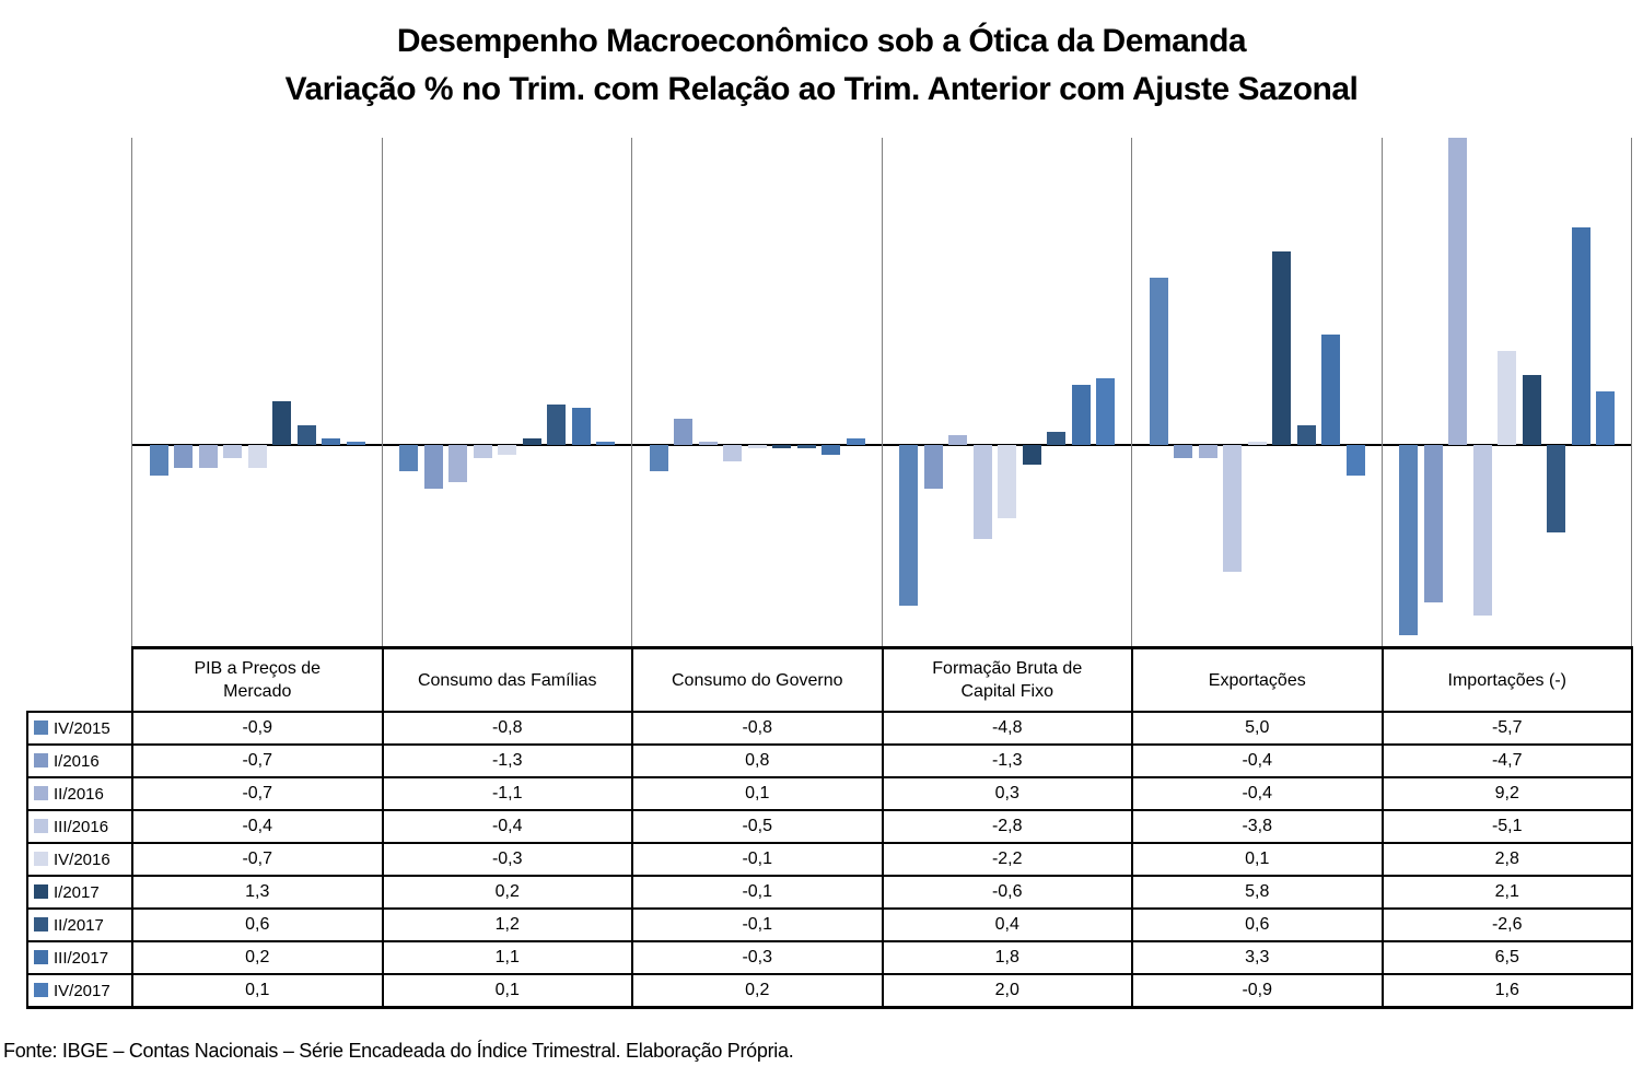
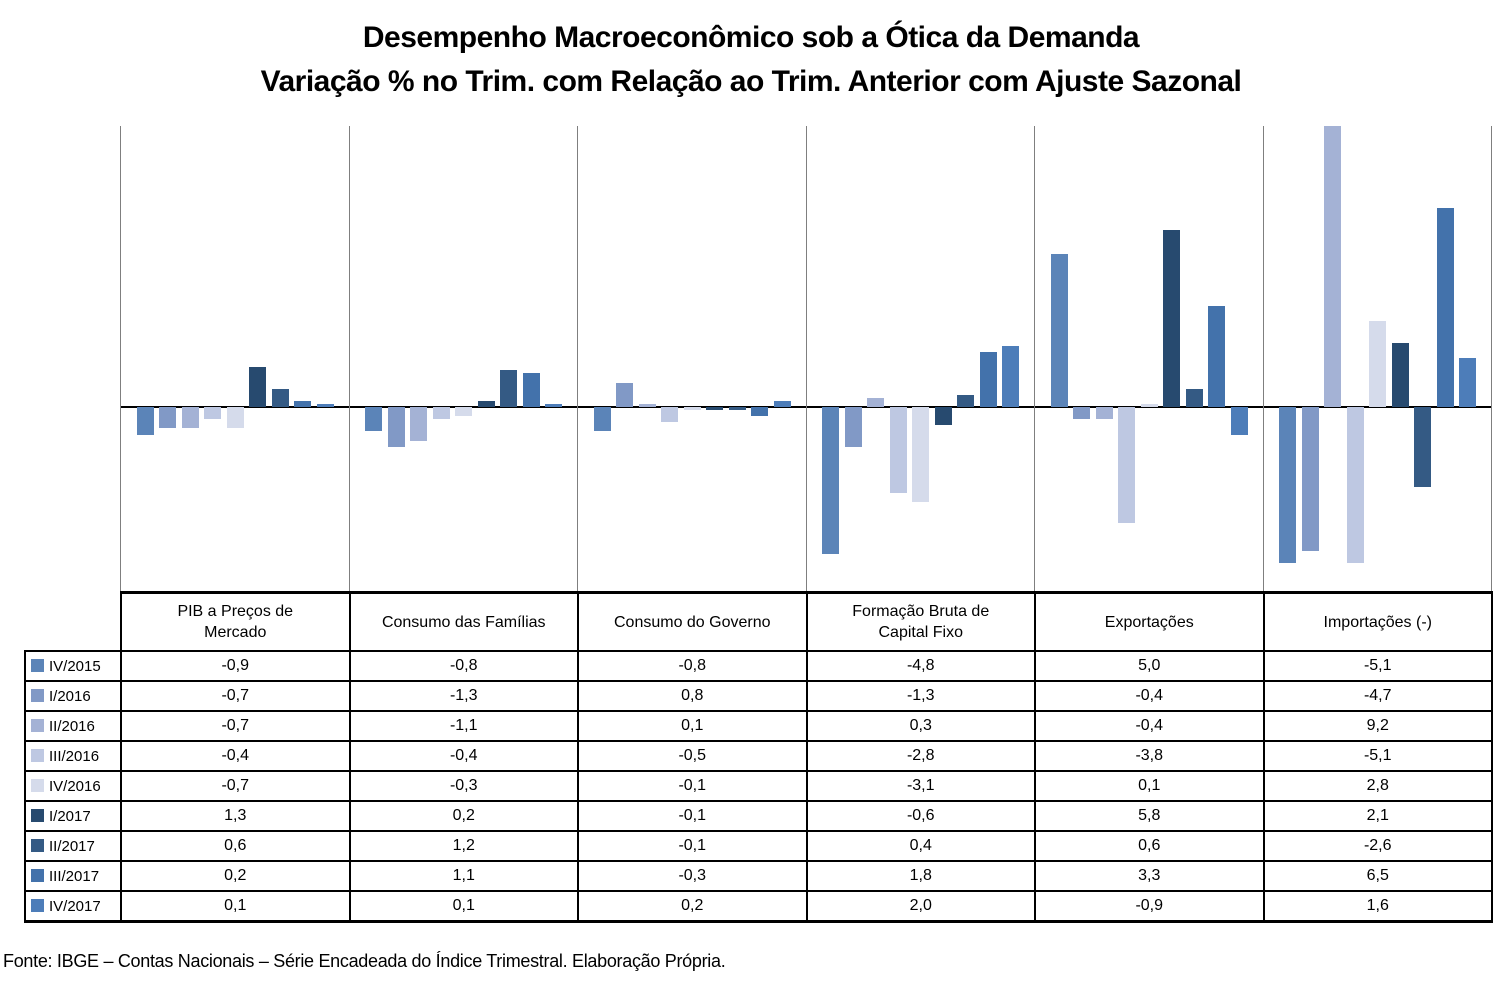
IV/2016/Formação Bruta de Capital Fixo: -2,2 -> -3,1
IV/2015/Importações (-): -5,7 -> -5,1
